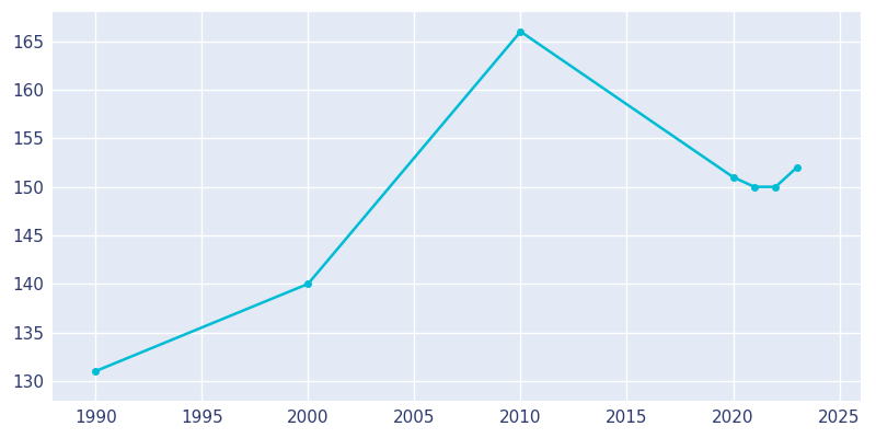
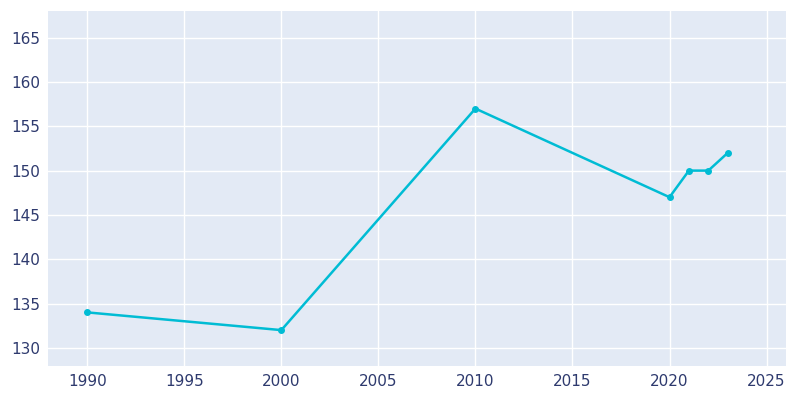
1990: 131 -> 134
2000: 140 -> 132
2010: 166 -> 157
2020: 151 -> 147
